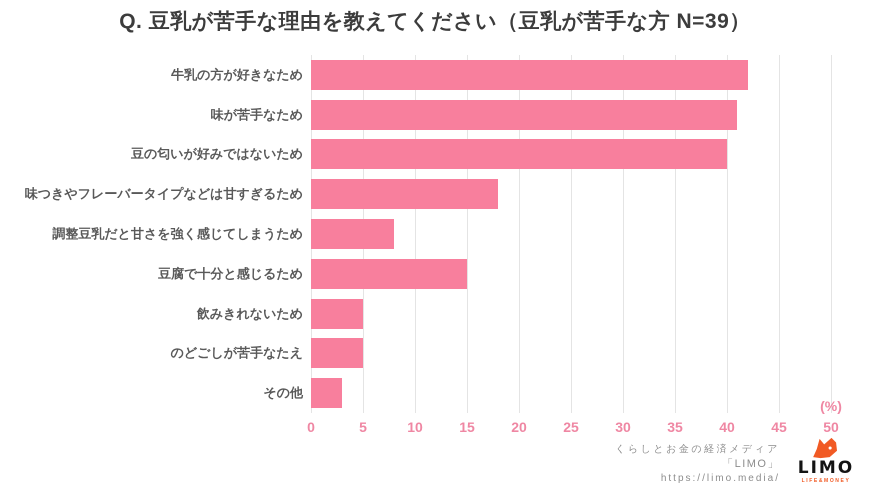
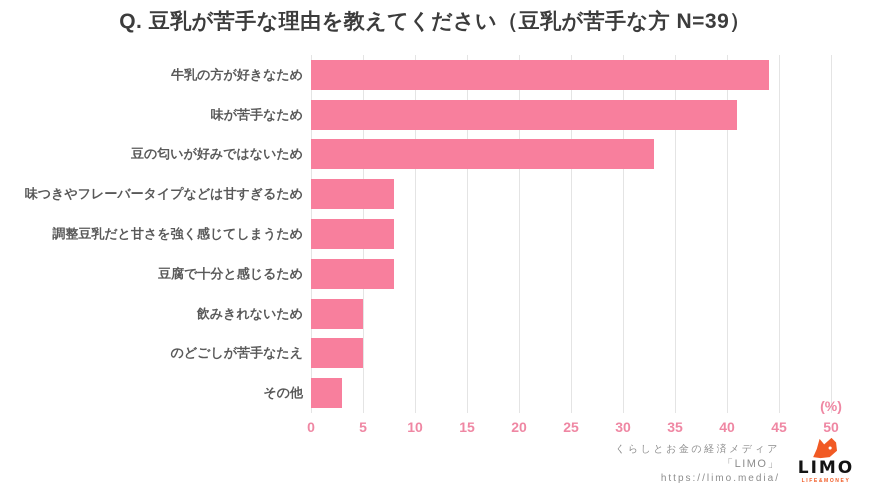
牛乳の方が好きなため: 42 -> 44
豆の匂いが好みではないため: 40 -> 33
味つきやフレーバータイプなどは甘すぎるため: 18 -> 8
豆腐で十分と感じるため: 15 -> 8
